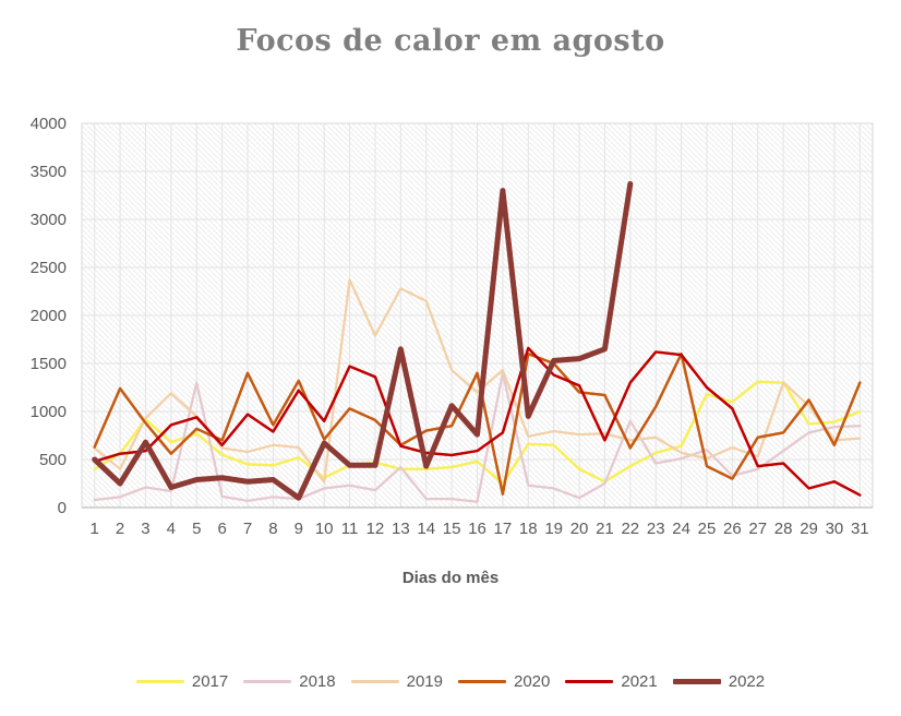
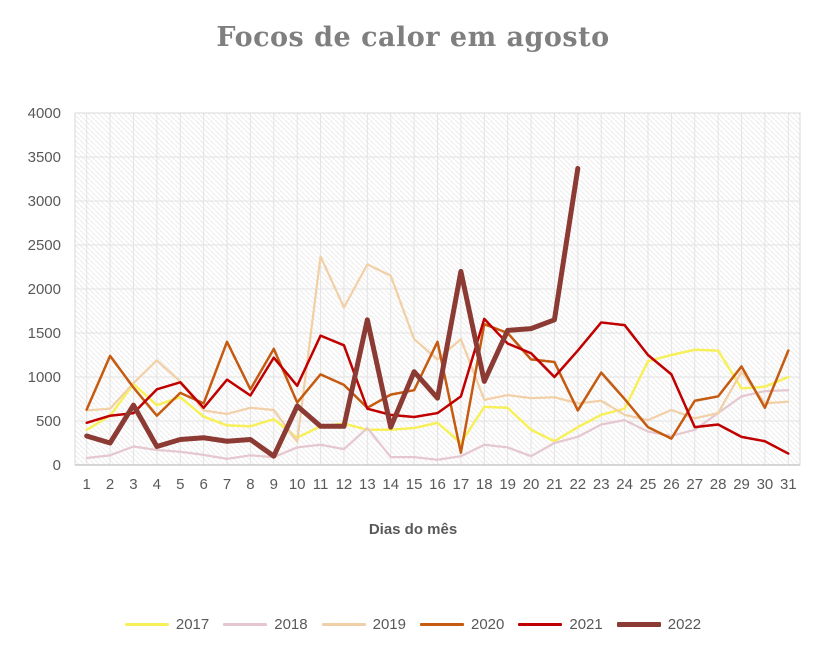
2022/1: 500 -> 300
2019/2: 400 -> 600
2018/5: 1300 -> 200
2018/17: 1400 -> 100
2022/17: 3300 -> 2200
2021/21: 700 -> 1000
2018/22: 900 -> 300
2020/24: 1600 -> 800
2018/25: 600 -> 400
2017/26: 1100 -> 1200
2019/28: 1300 -> 600
2021/29: 200 -> 300
